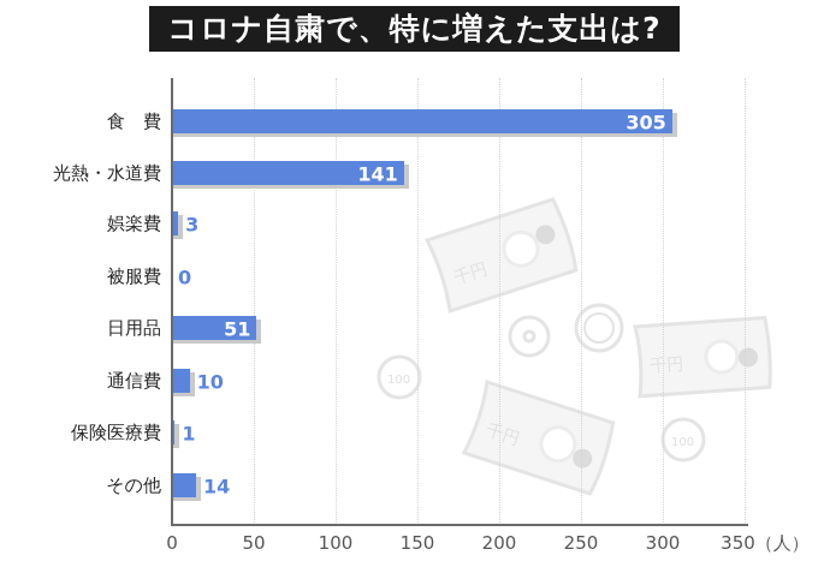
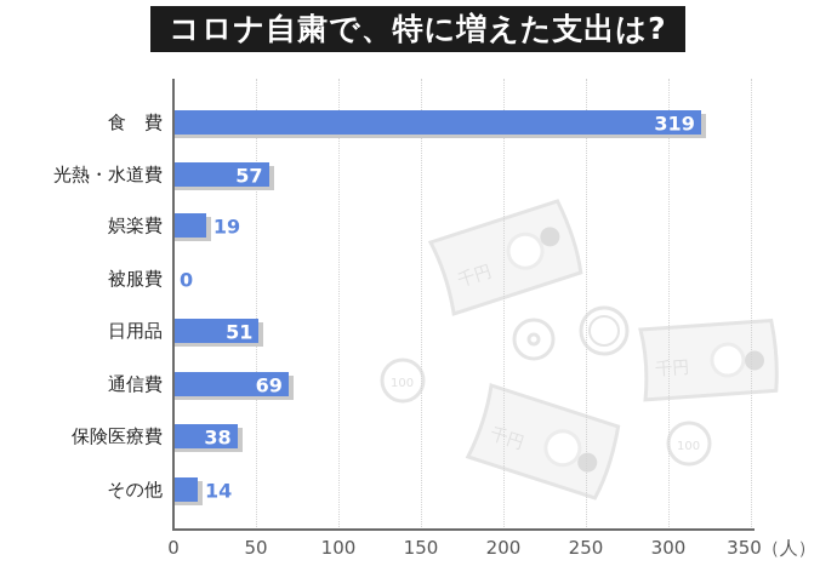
食 費: 305 -> 319
光熱・水道費: 141 -> 57
娯楽費: 3 -> 19
通信費: 10 -> 69
保険医療費: 1 -> 38
